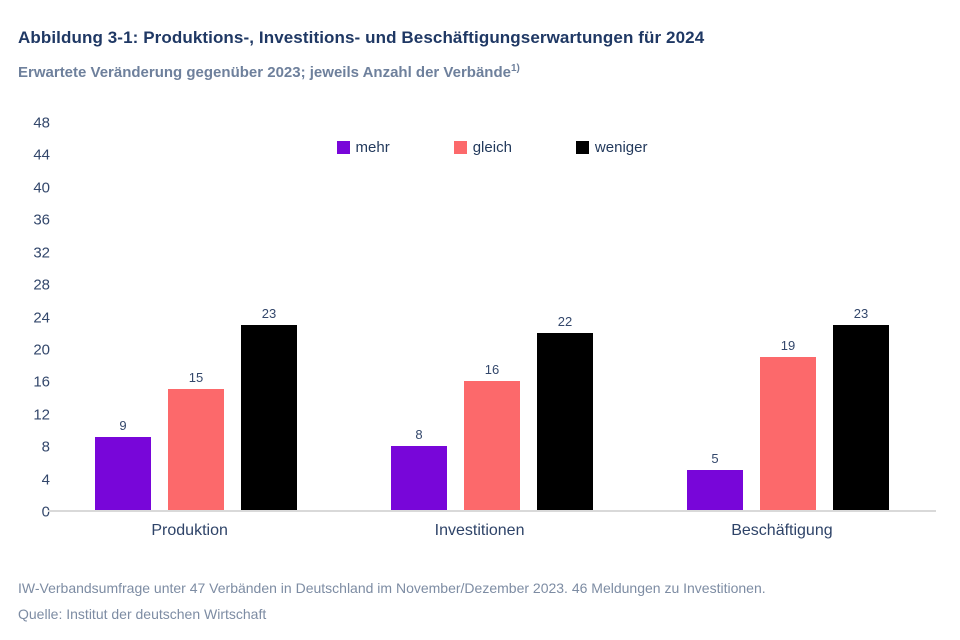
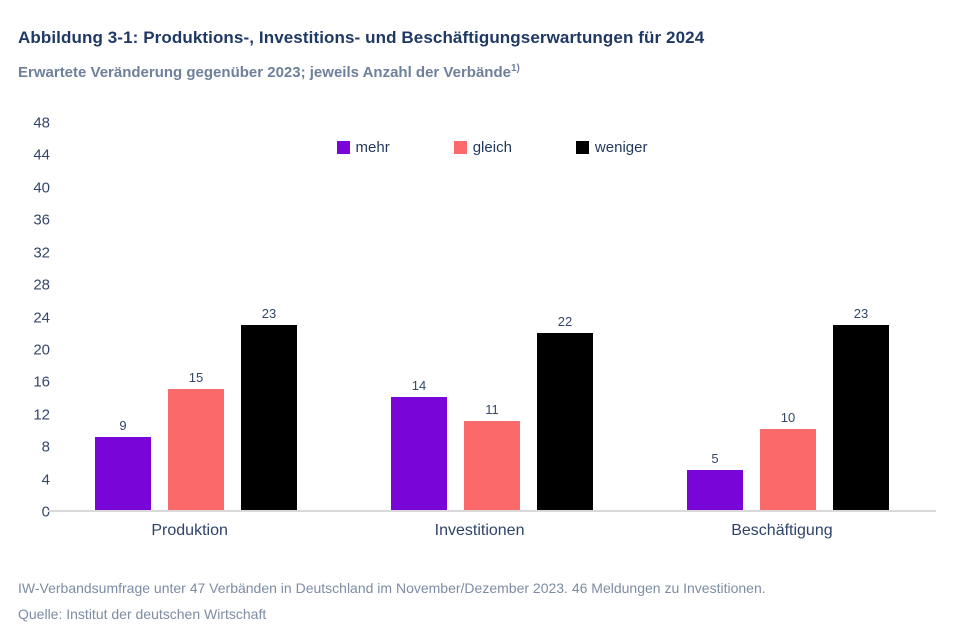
mehr/Investitionen: 8 -> 14
gleich/Investitionen: 16 -> 11
gleich/Beschäftigung: 19 -> 10
